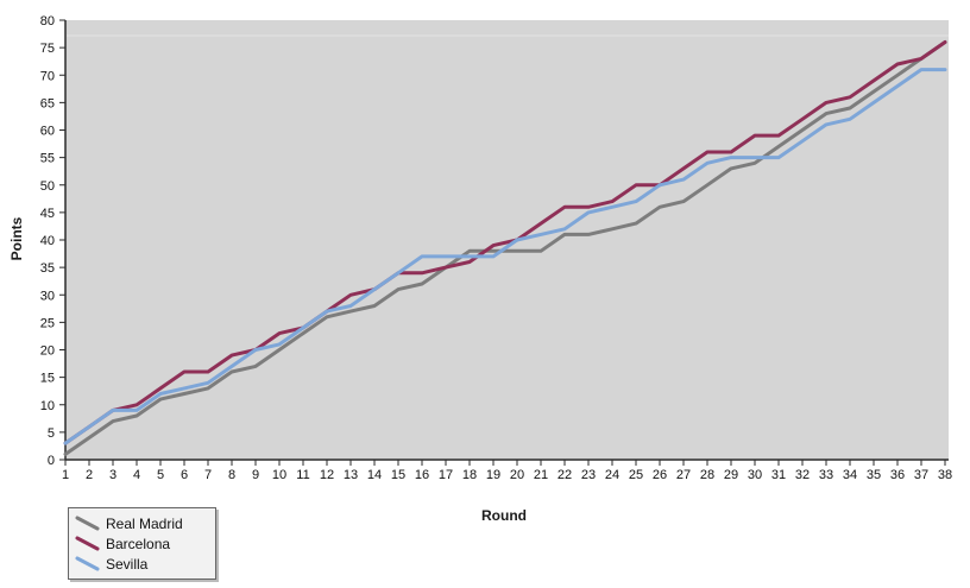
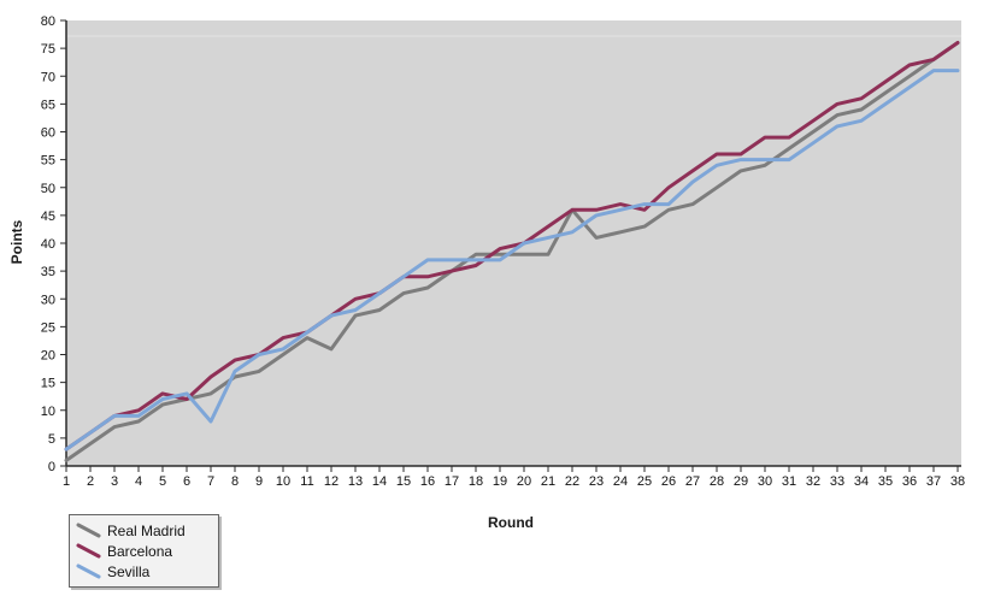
Barcelona/6: 16 -> 12
Sevilla/7: 14 -> 8
Real Madrid/12: 26 -> 21
Real Madrid/22: 41 -> 46
Barcelona/25: 50 -> 46
Sevilla/26: 50 -> 47
